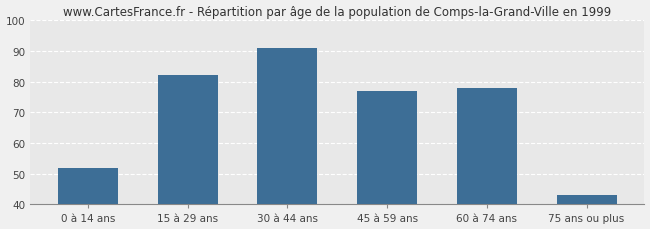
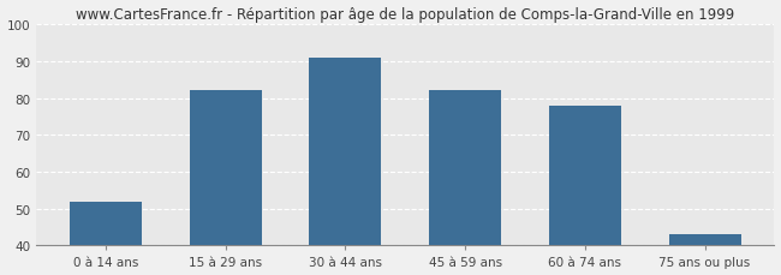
45 à 59 ans: 77 -> 82
